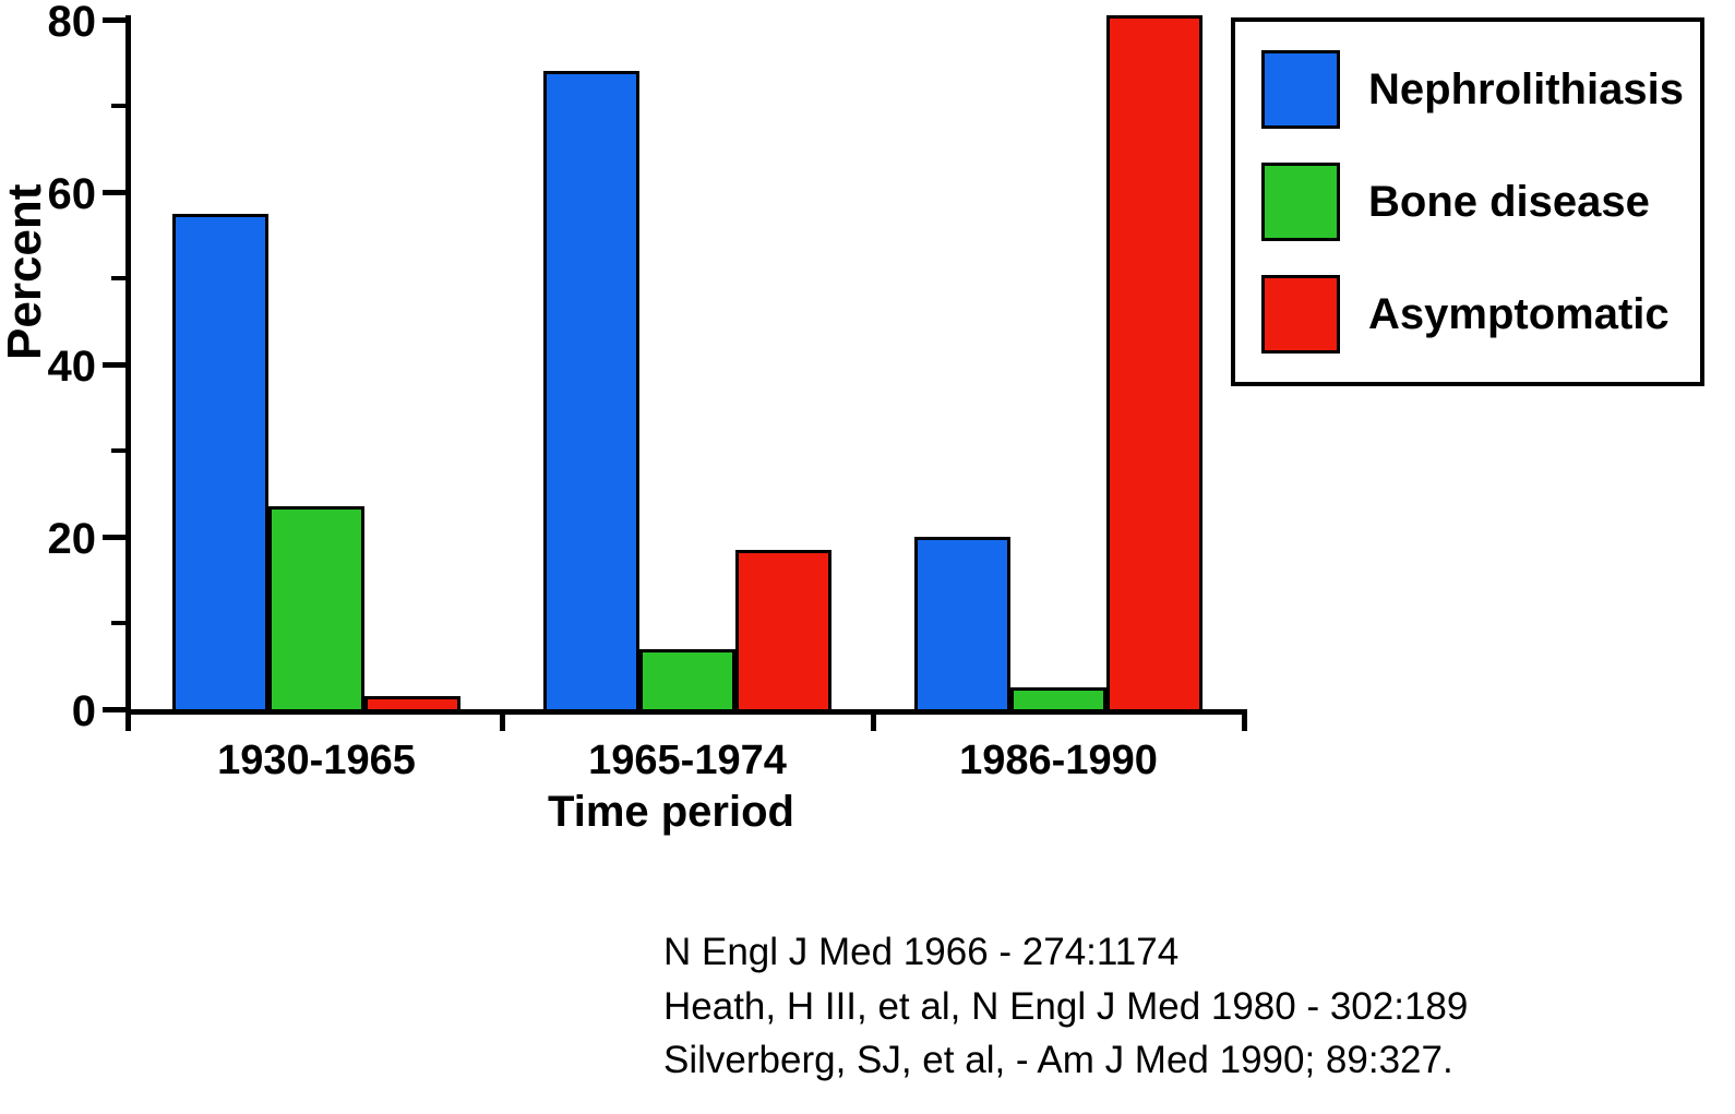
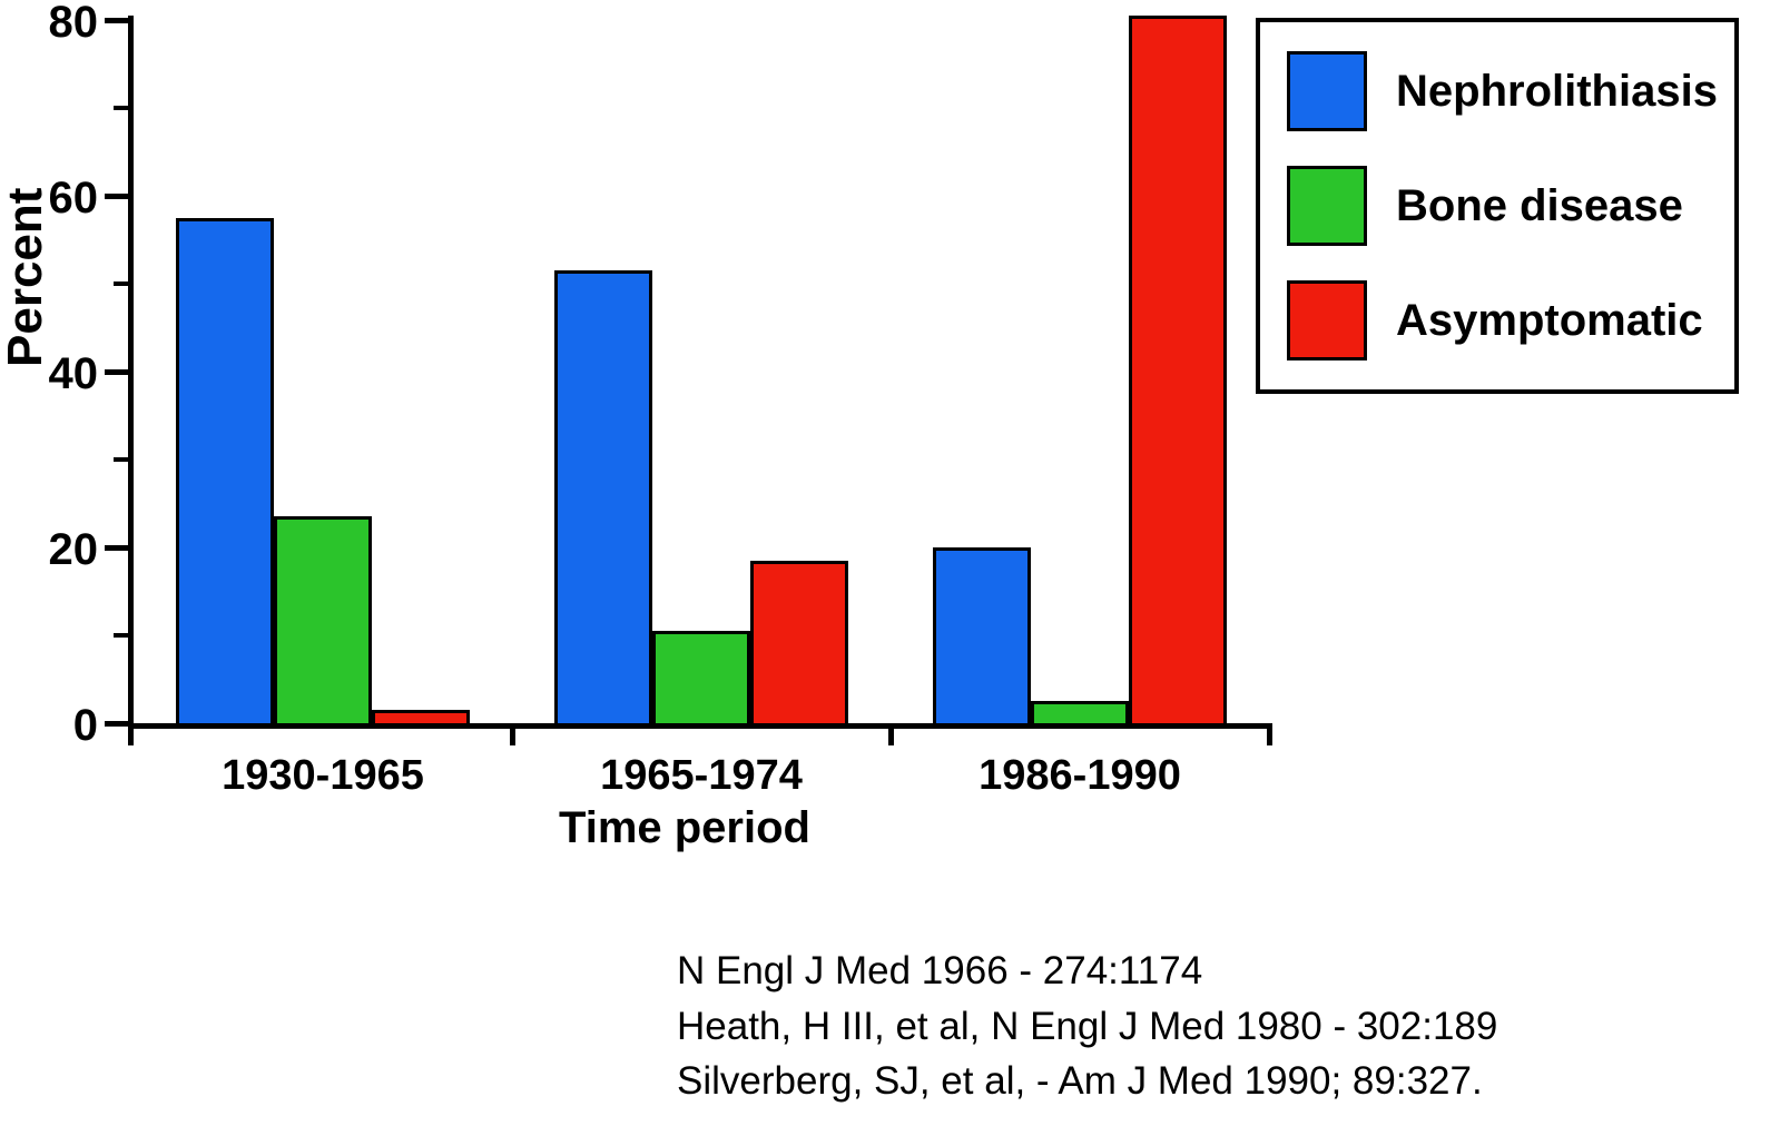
Nephrolithiasis/1965-1974: 74 -> 52
Bone disease/1965-1974: 7 -> 10
